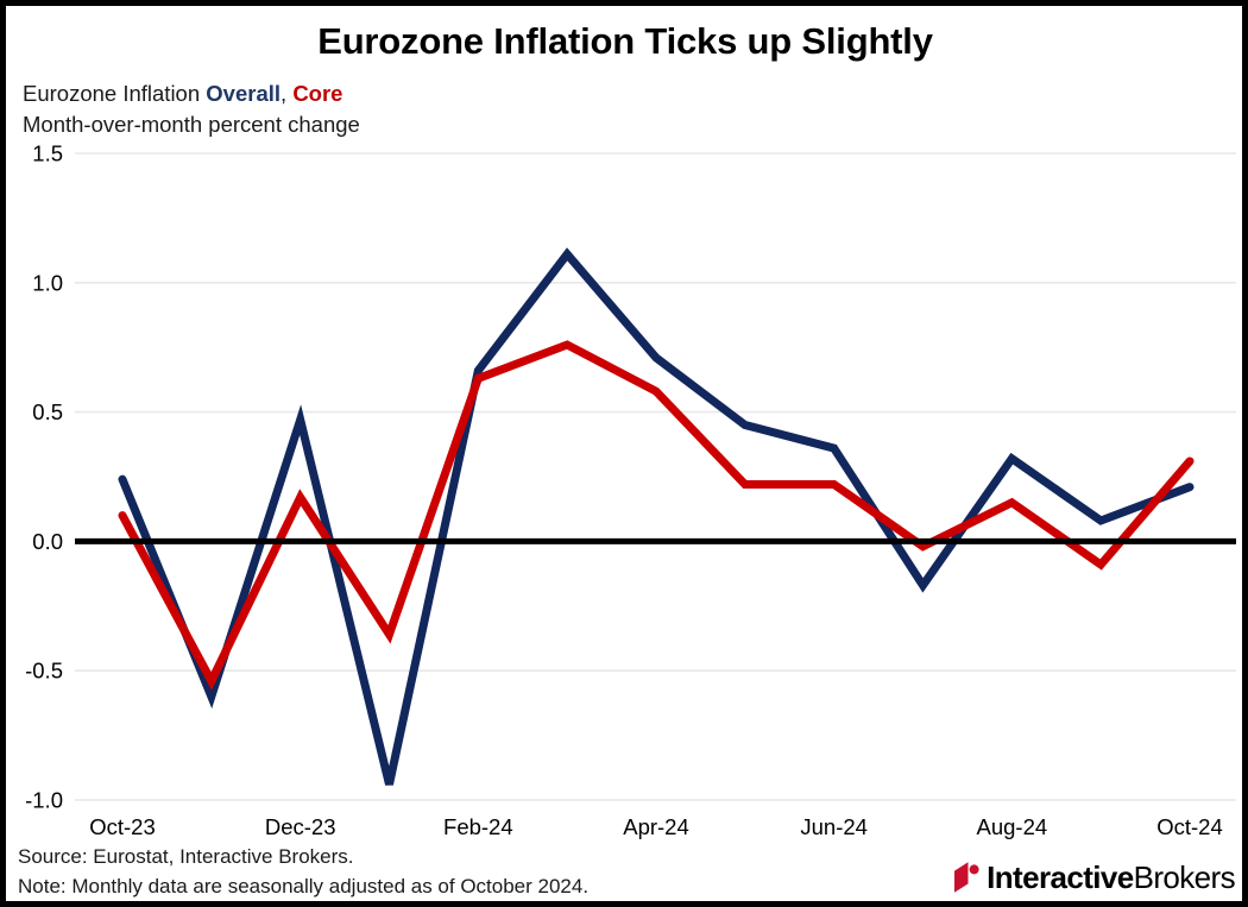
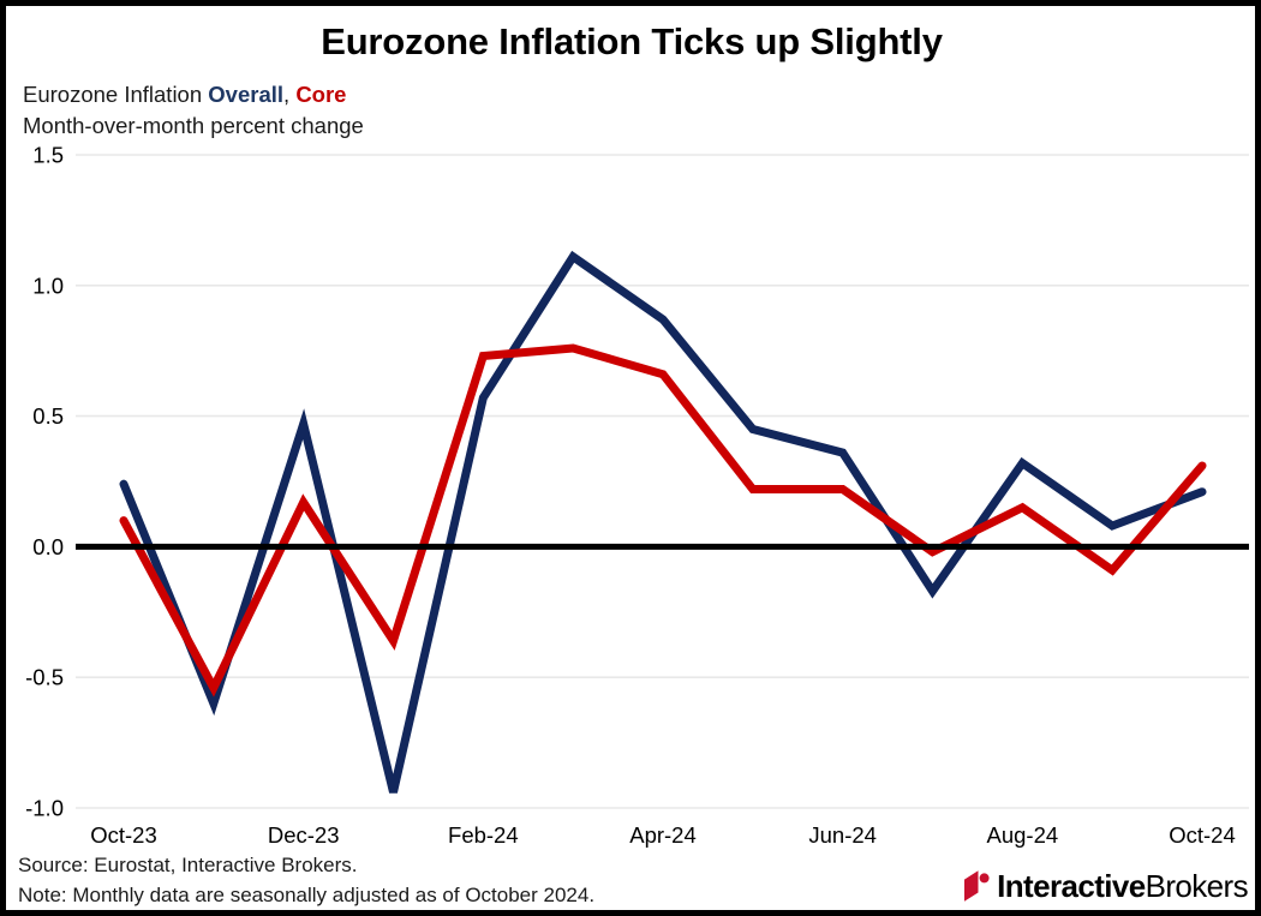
Overall/Feb-24: 0.66 -> 0.57
Core/Feb-24: 0.63 -> 0.73
Overall/Apr-24: 0.71 -> 0.87
Core/Apr-24: 0.58 -> 0.66
